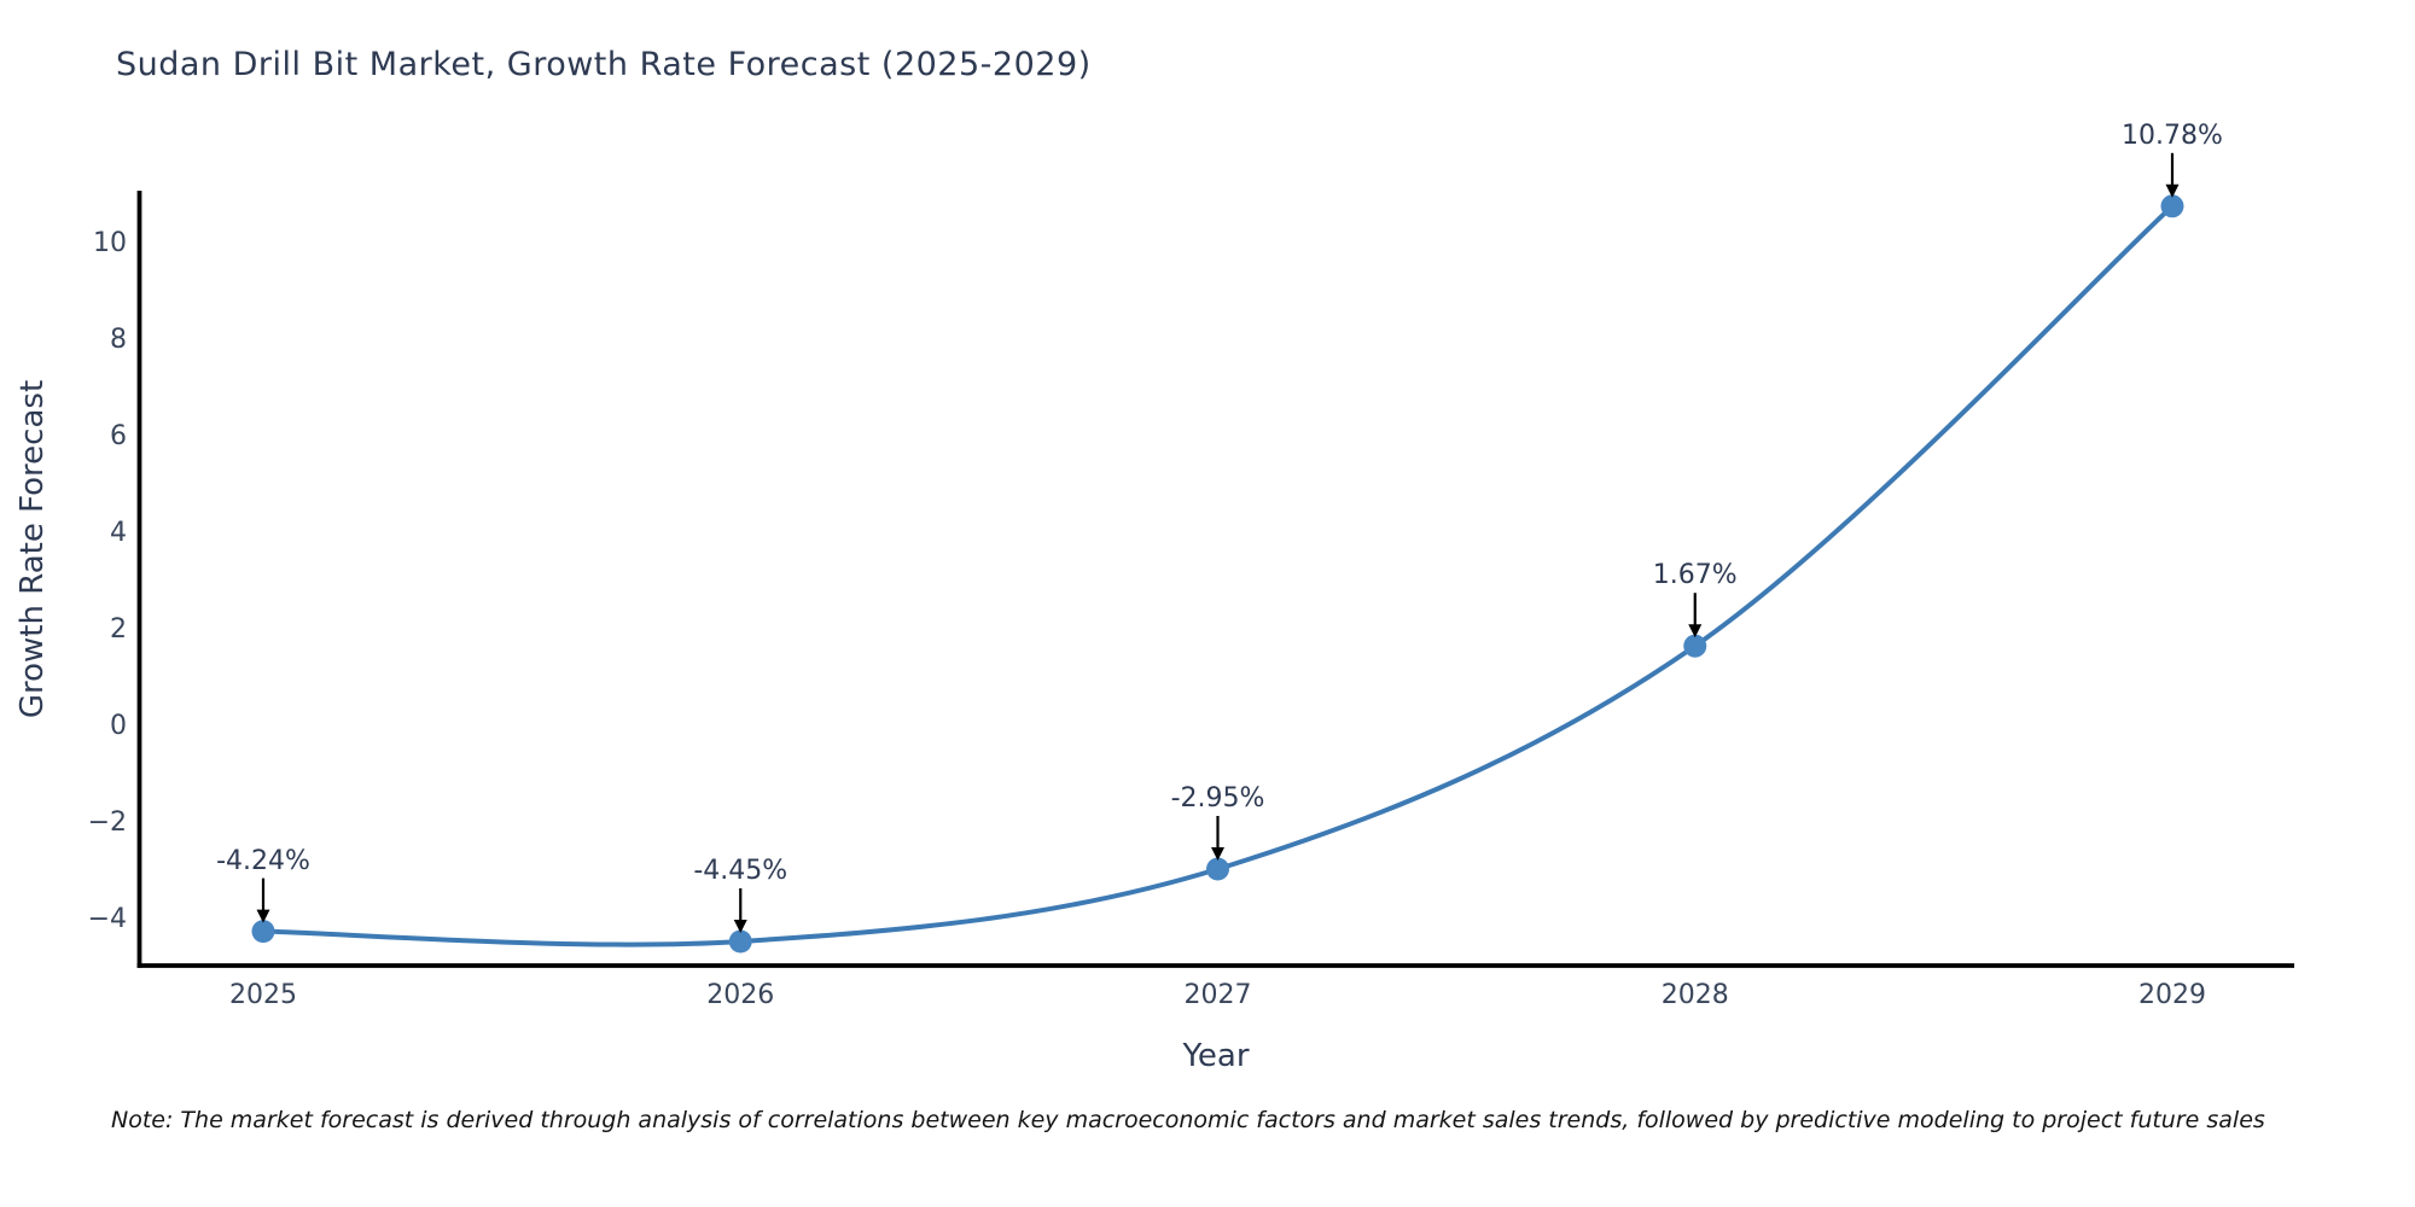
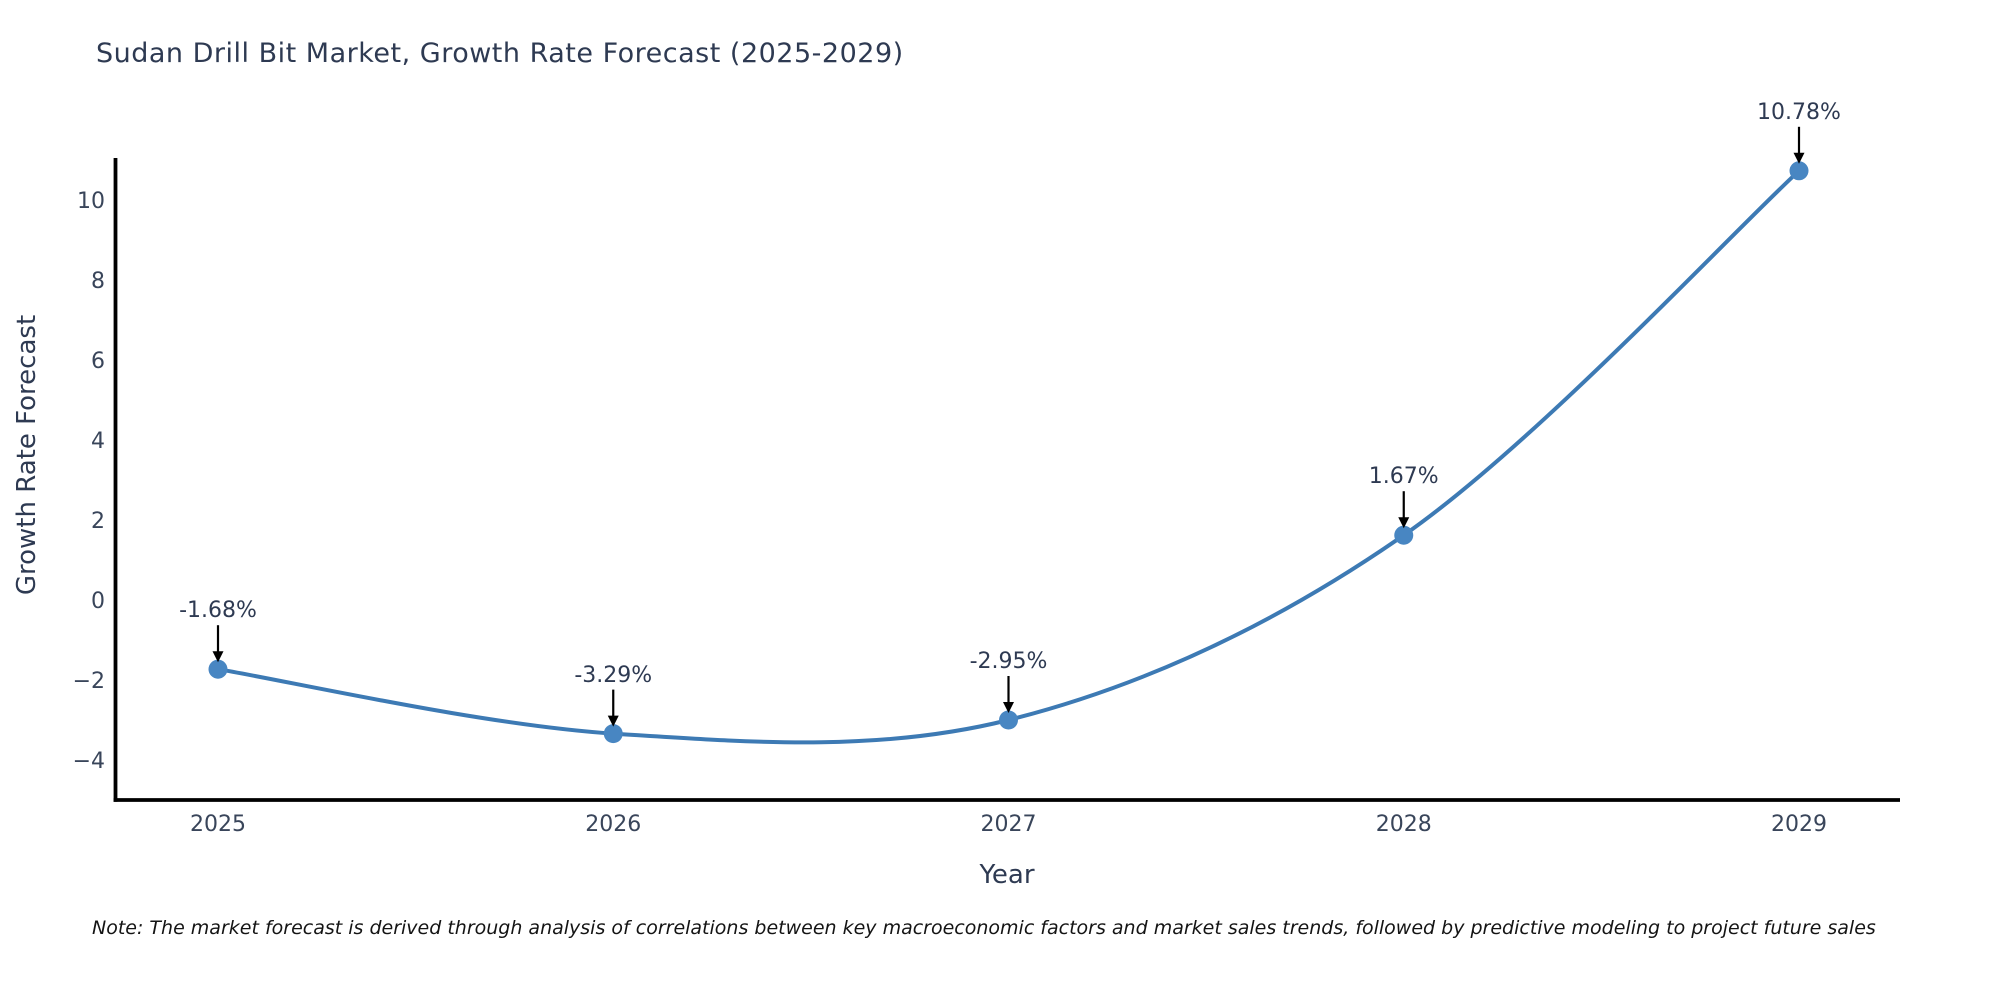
2025: -4.24% -> -1.68%
2026: -4.45% -> -3.29%
